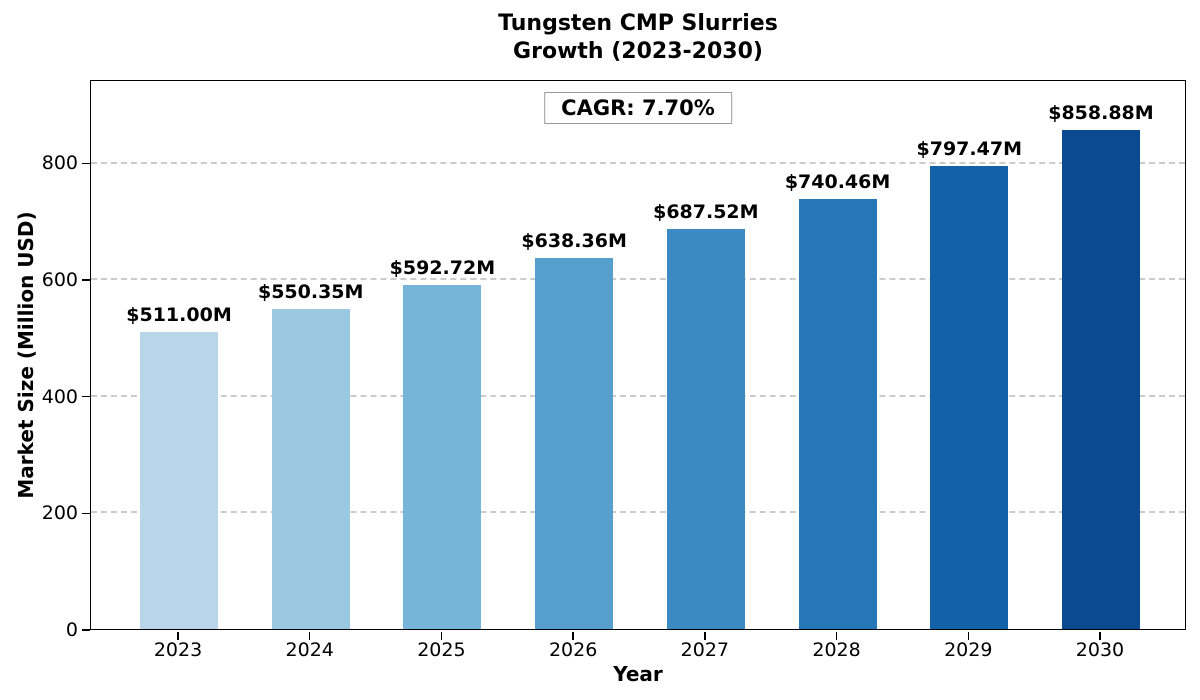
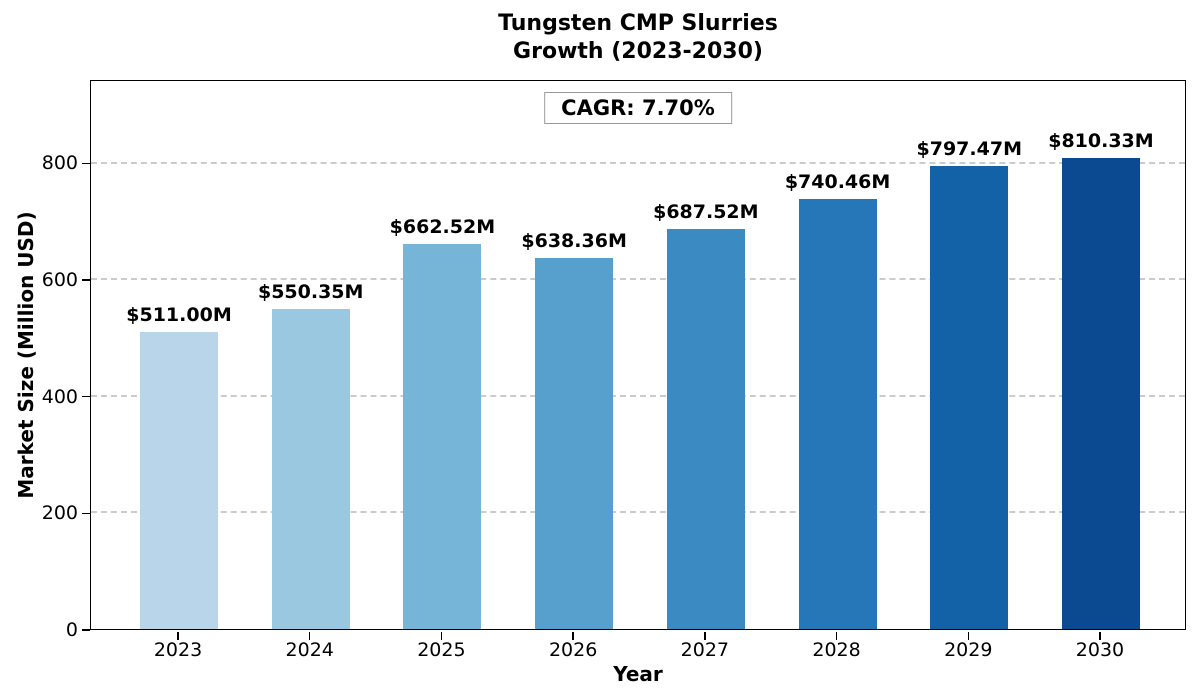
2025: $592.72M -> $662.52M
2030: $858.88M -> $810.33M
